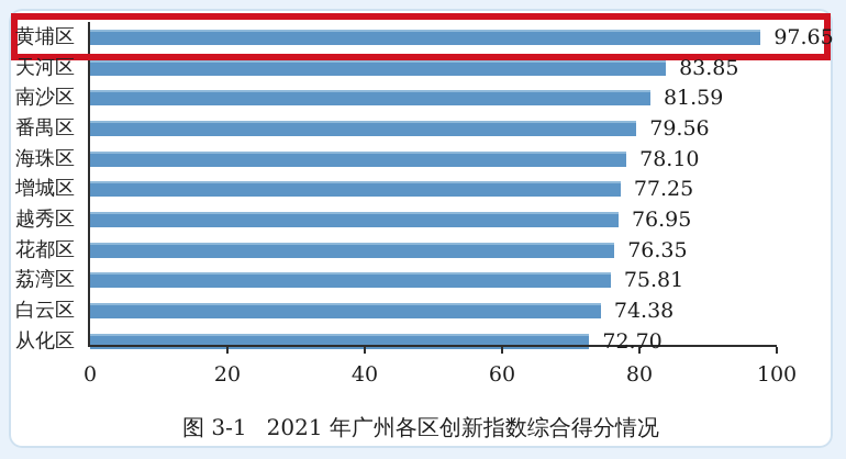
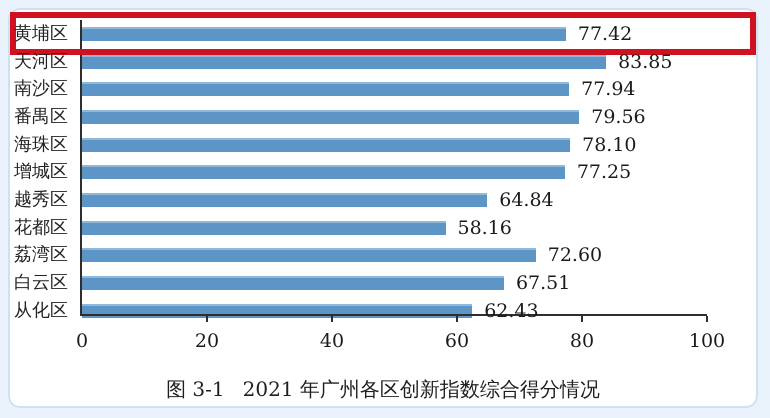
黄埔区: 97.65 -> 77.42
南沙区: 81.59 -> 77.94
越秀区: 76.95 -> 64.84
花都区: 76.35 -> 58.16
荔湾区: 75.81 -> 72.60
白云区: 74.38 -> 67.51
从化区: 72.70 -> 62.43
